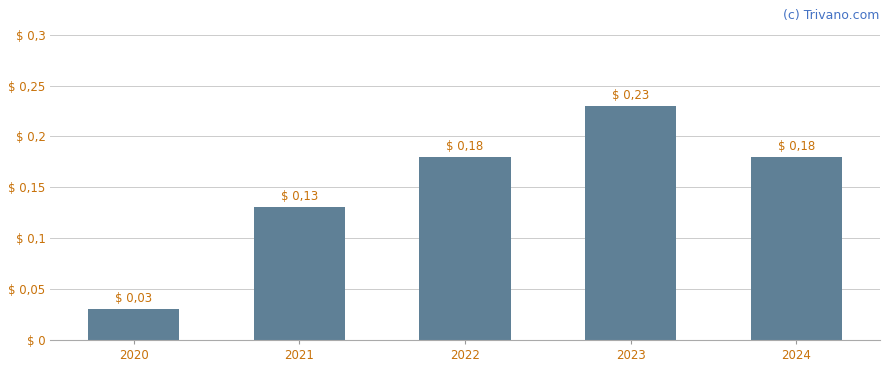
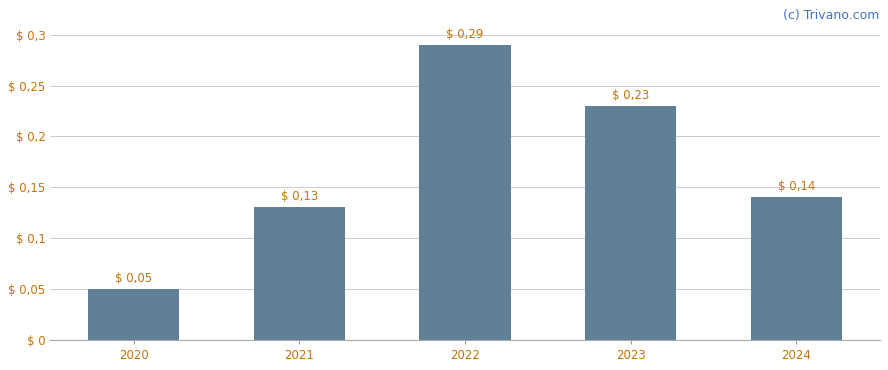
2020: 0,03 -> 0,05
2022: 0,18 -> 0,29
2024: 0,18 -> 0,14
